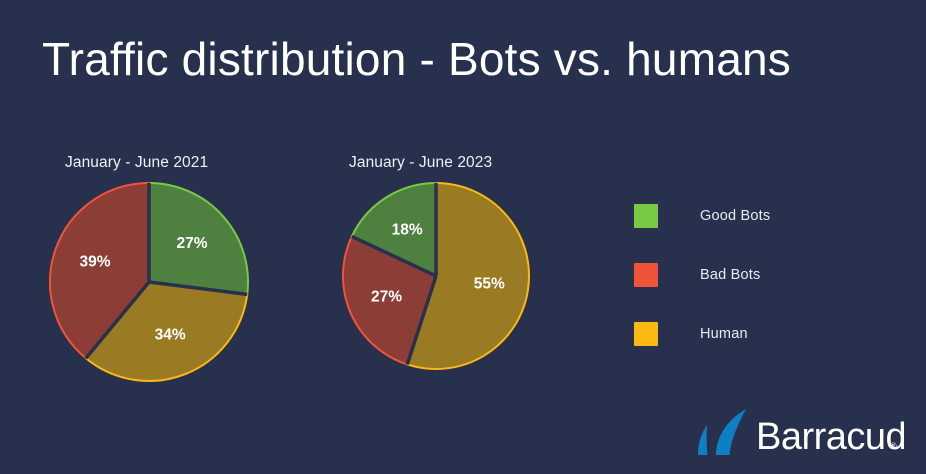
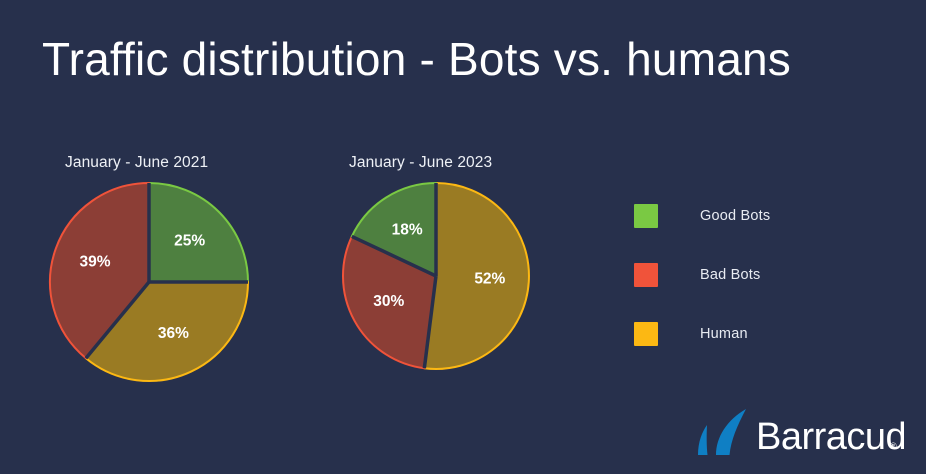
January - June 2021/Good Bots: 27% -> 25%
January - June 2021/Human: 34% -> 36%
January - June 2023/Human: 55% -> 52%
January - June 2023/Bad Bots: 27% -> 30%
